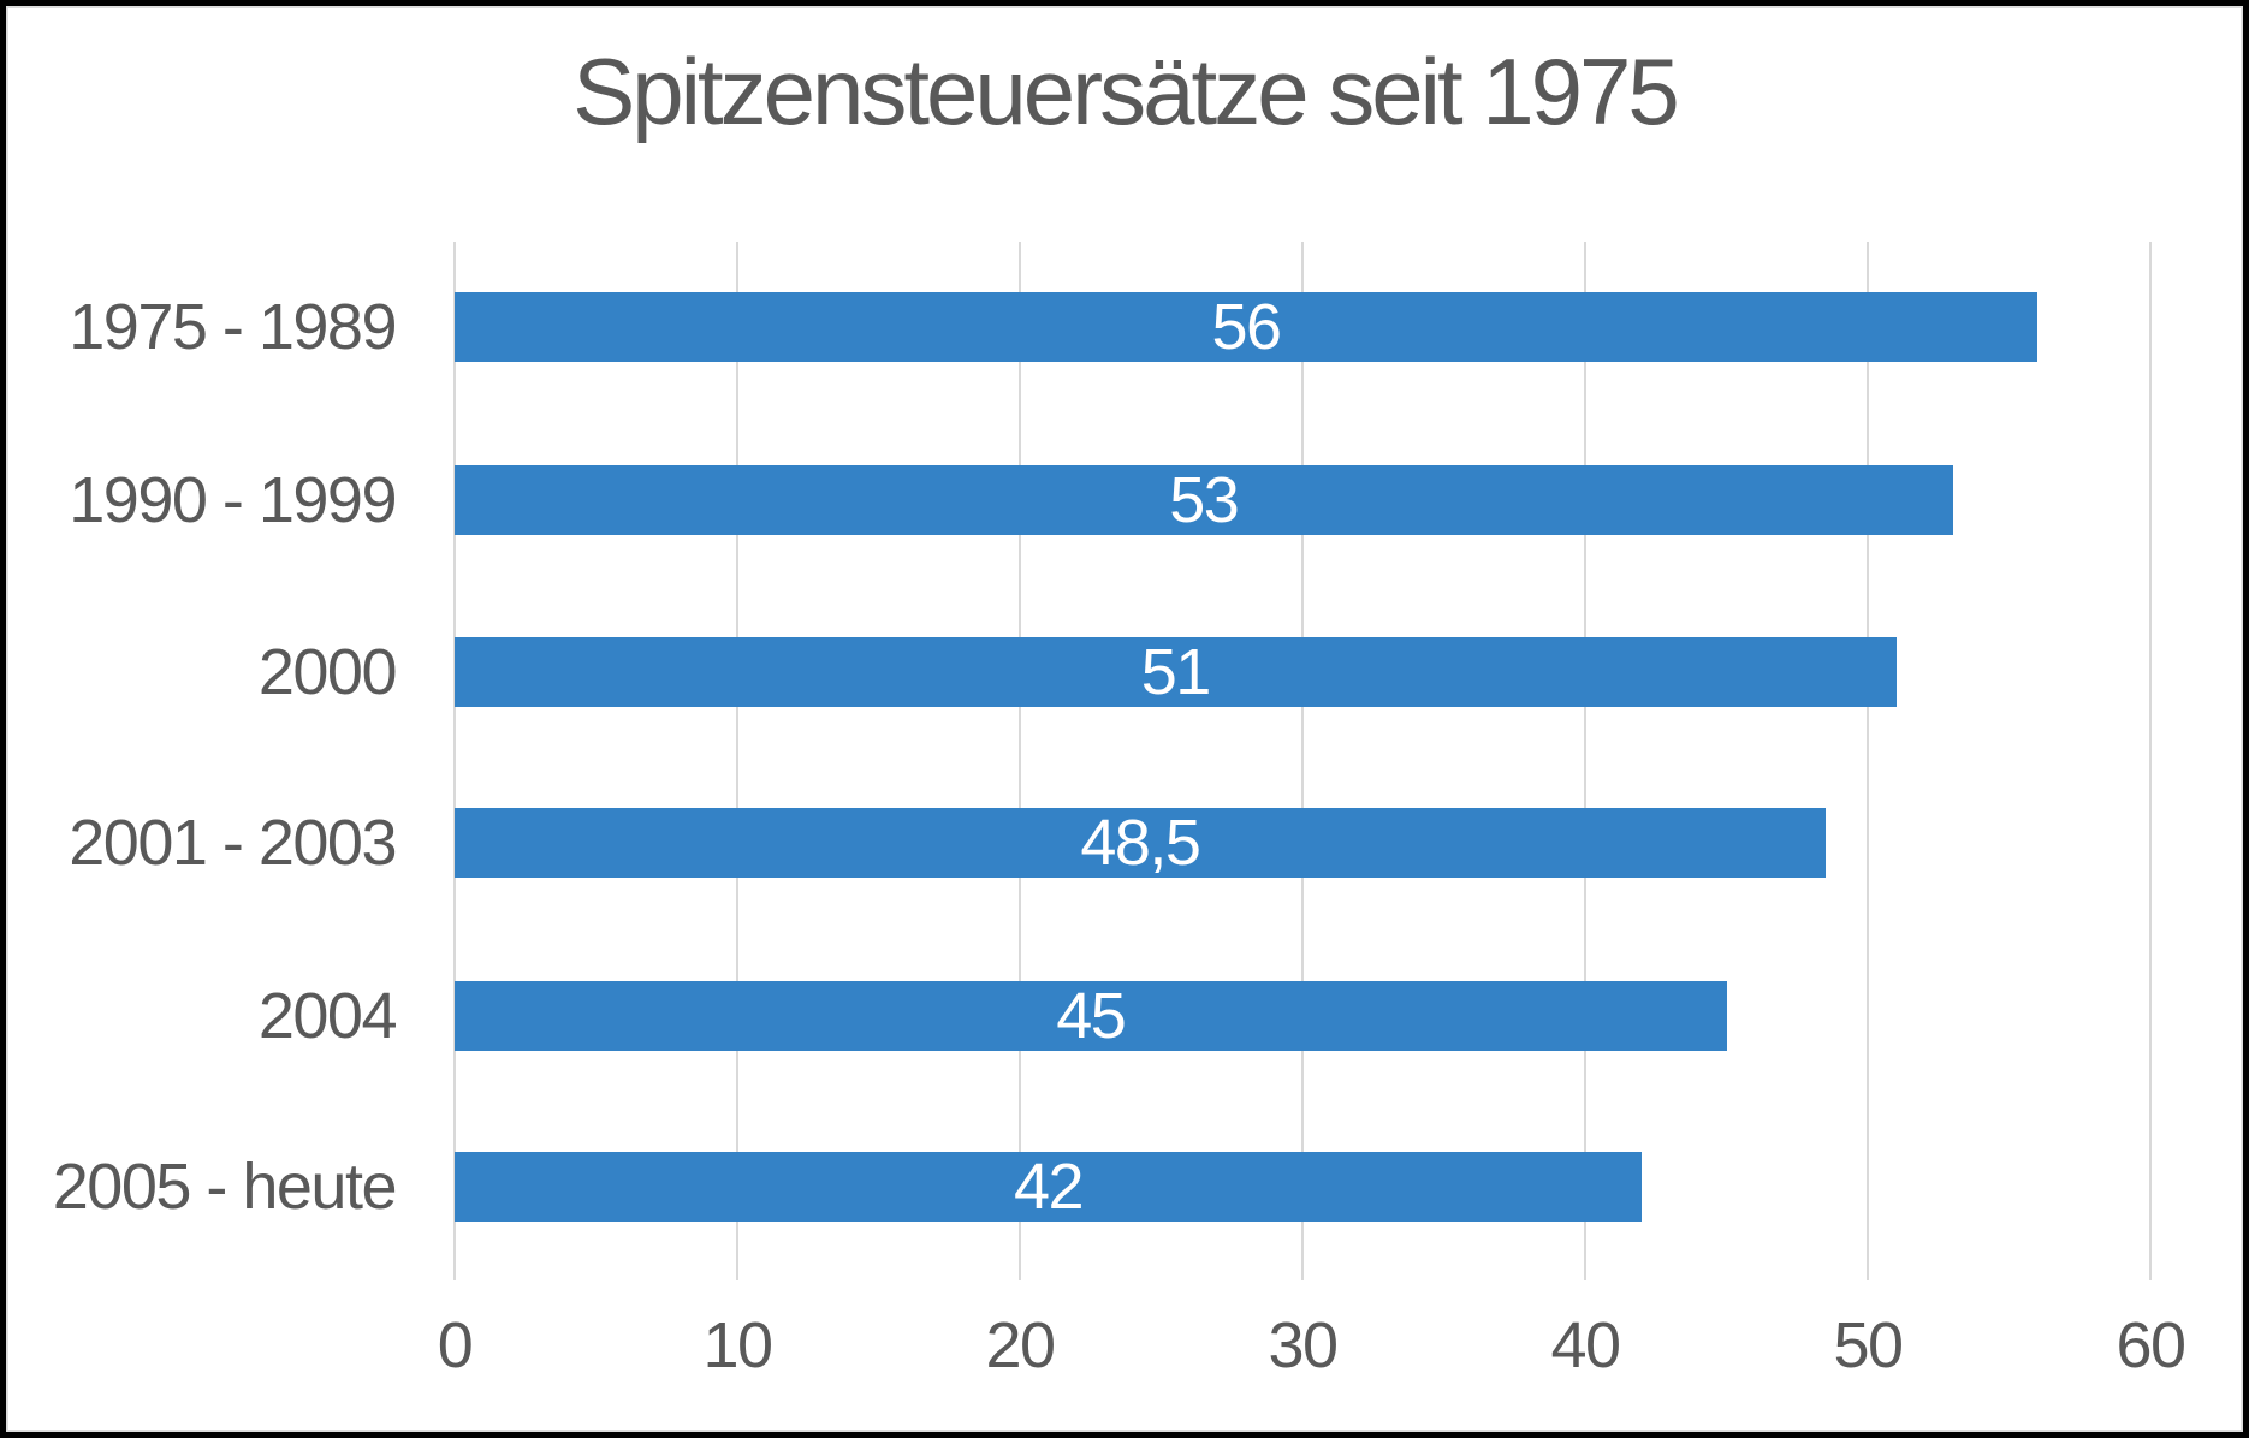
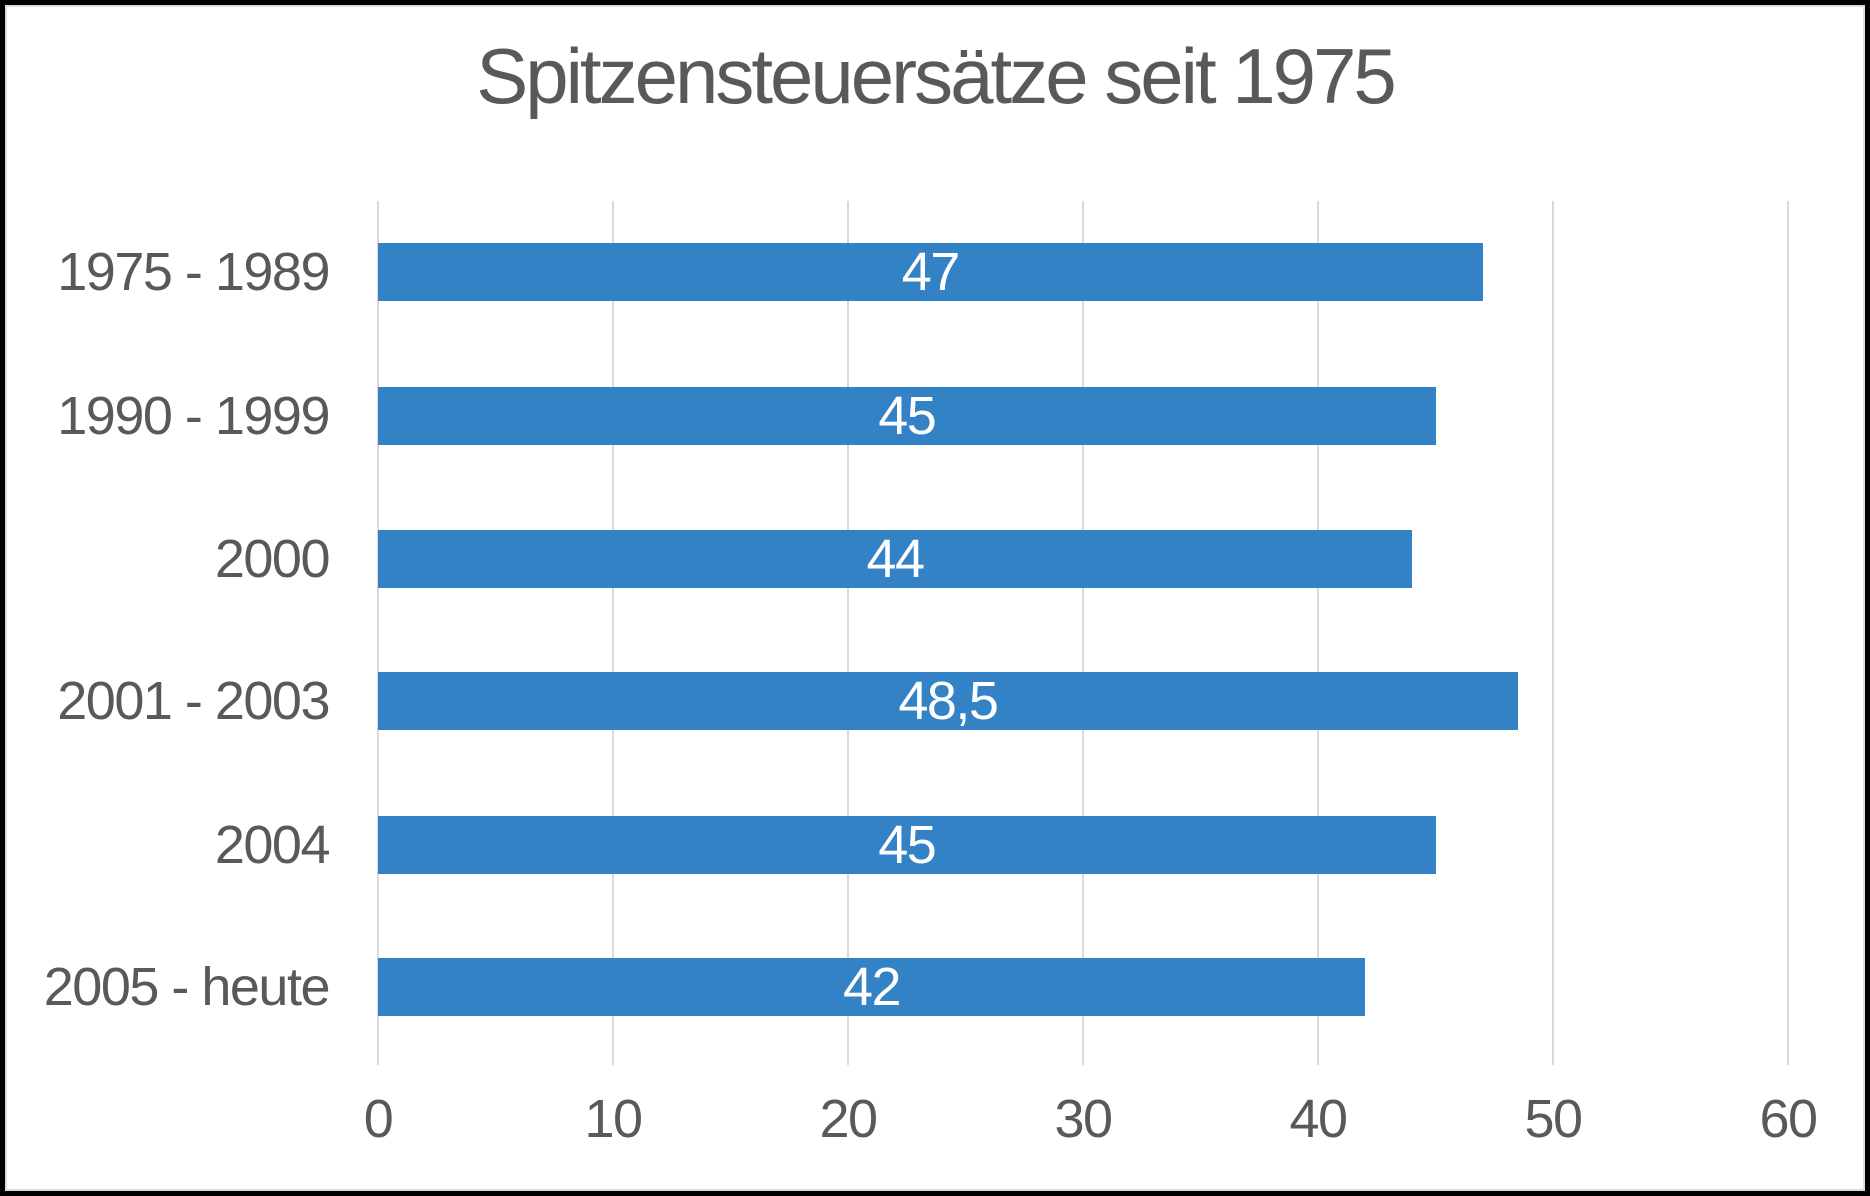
1975 - 1989: 56 -> 47
1990 - 1999: 53 -> 45
2000: 51 -> 44
